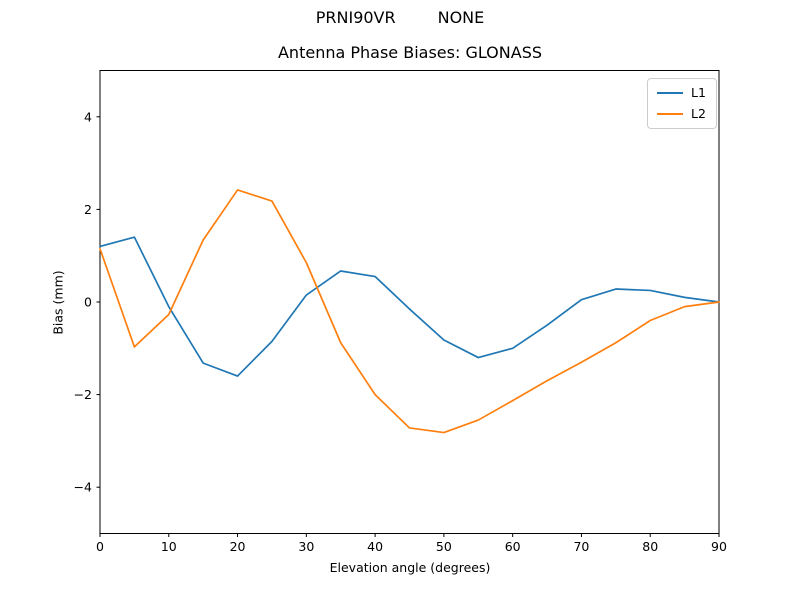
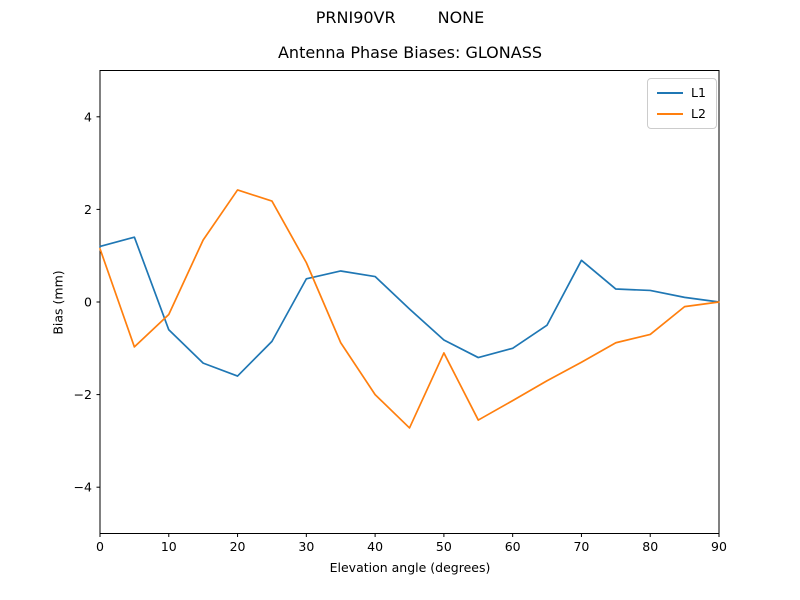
L1/10: -0.1 -> -0.6
L1/30: 0.1 -> 0.5
L2/50: -2.8 -> -1.1
L1/70: 0.1 -> 0.9
L2/80: -0.4 -> -0.7
